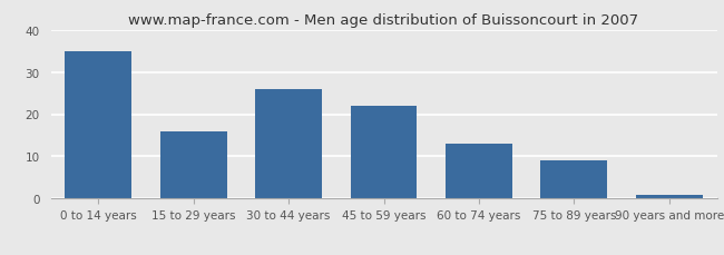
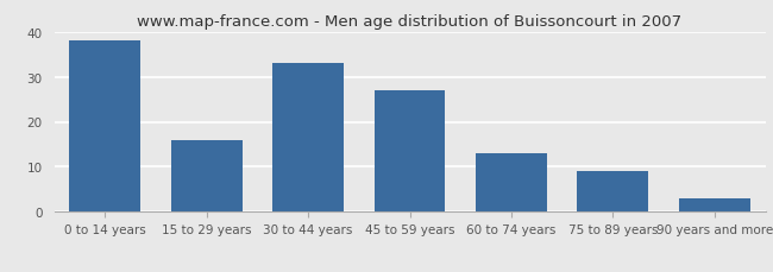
0 to 14 years: 35 -> 38
30 to 44 years: 26 -> 33
45 to 59 years: 22 -> 27
90 years and more: 1 -> 3
